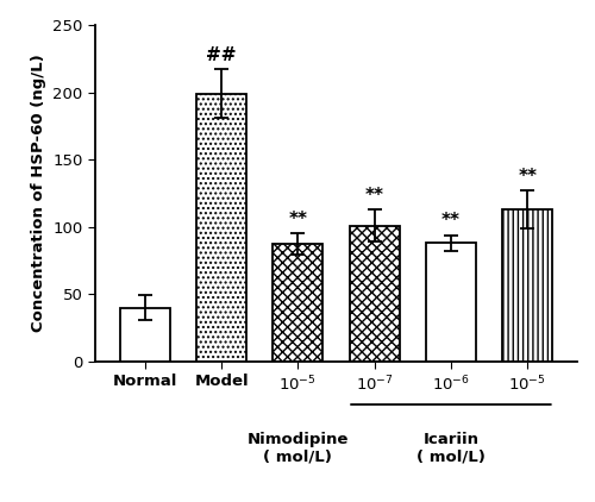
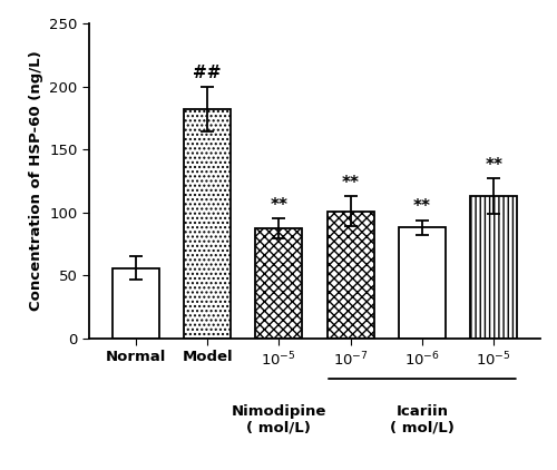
Normal: 40 -> 56
Model: 199 -> 182
